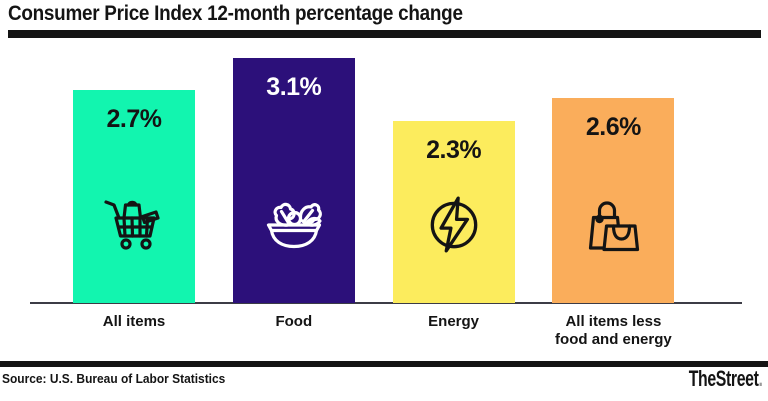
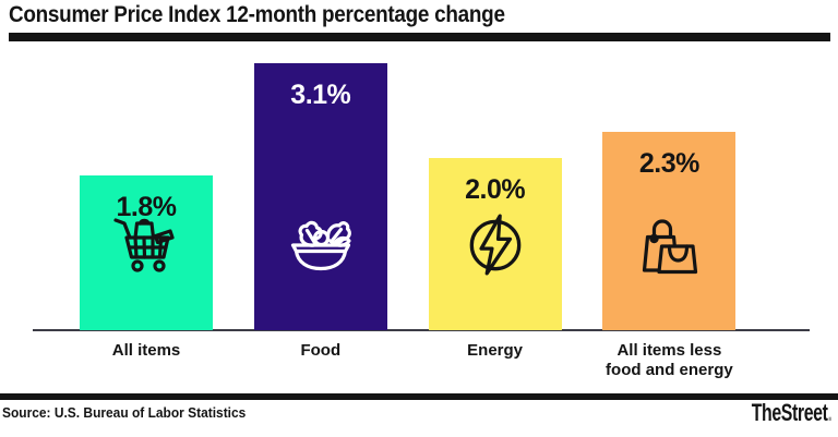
All items: 2.7% -> 1.8%
Energy: 2.3% -> 2.0%
All items less food and energy: 2.6% -> 2.3%
